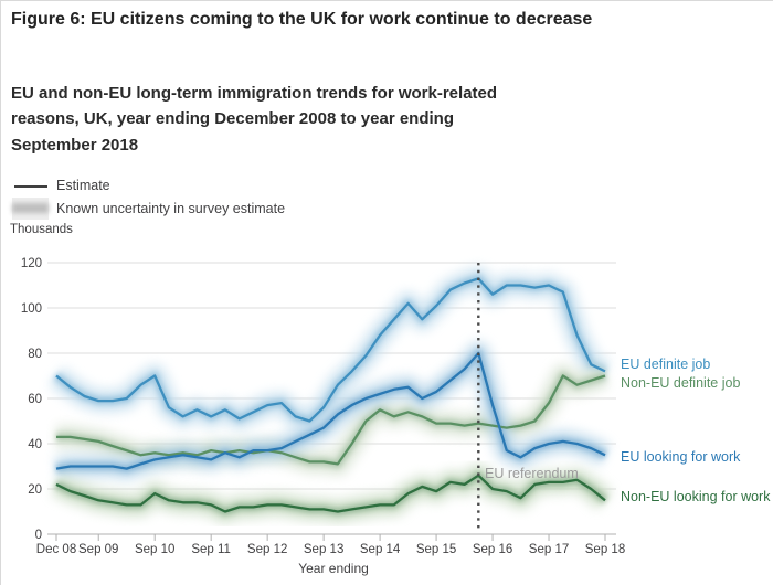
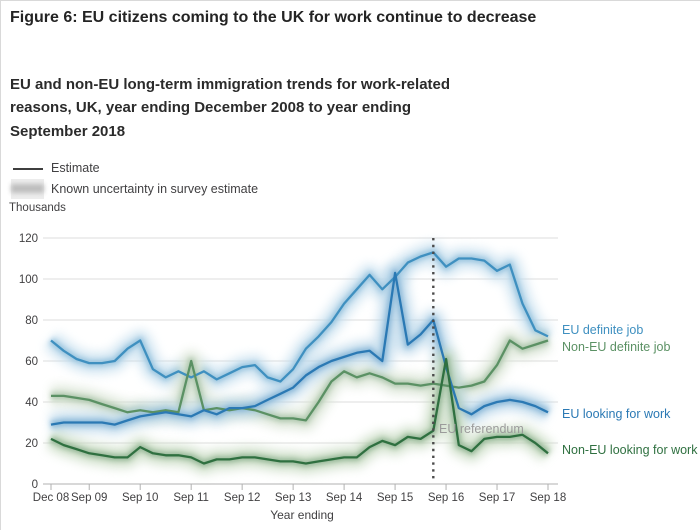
Non-EU definite job/Sep 11: 37 -> 60
EU looking for work/Sep 15: 63 -> 103
Non-EU looking for work/Sep 16: 20 -> 61
EU definite job/Sep 17: 110 -> 104
